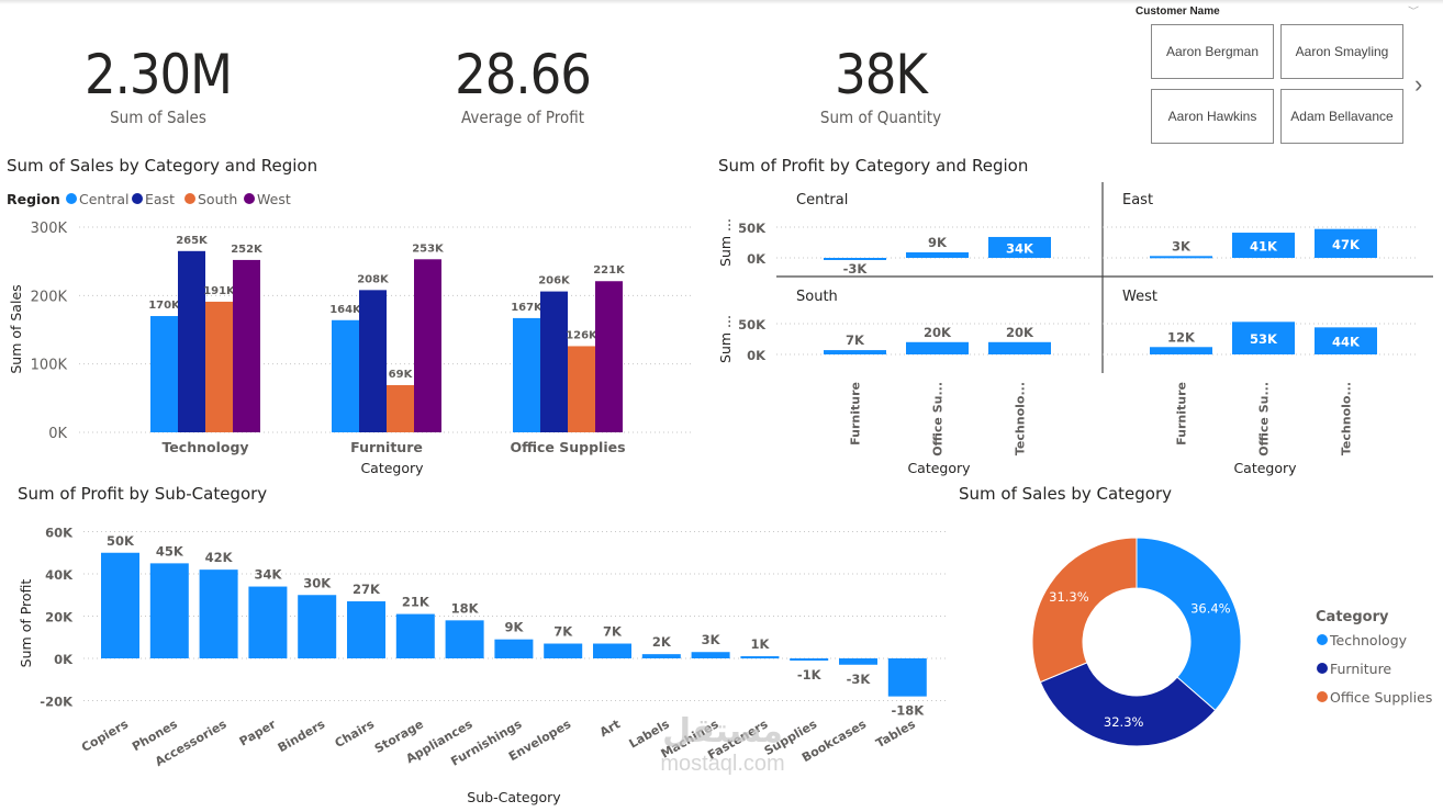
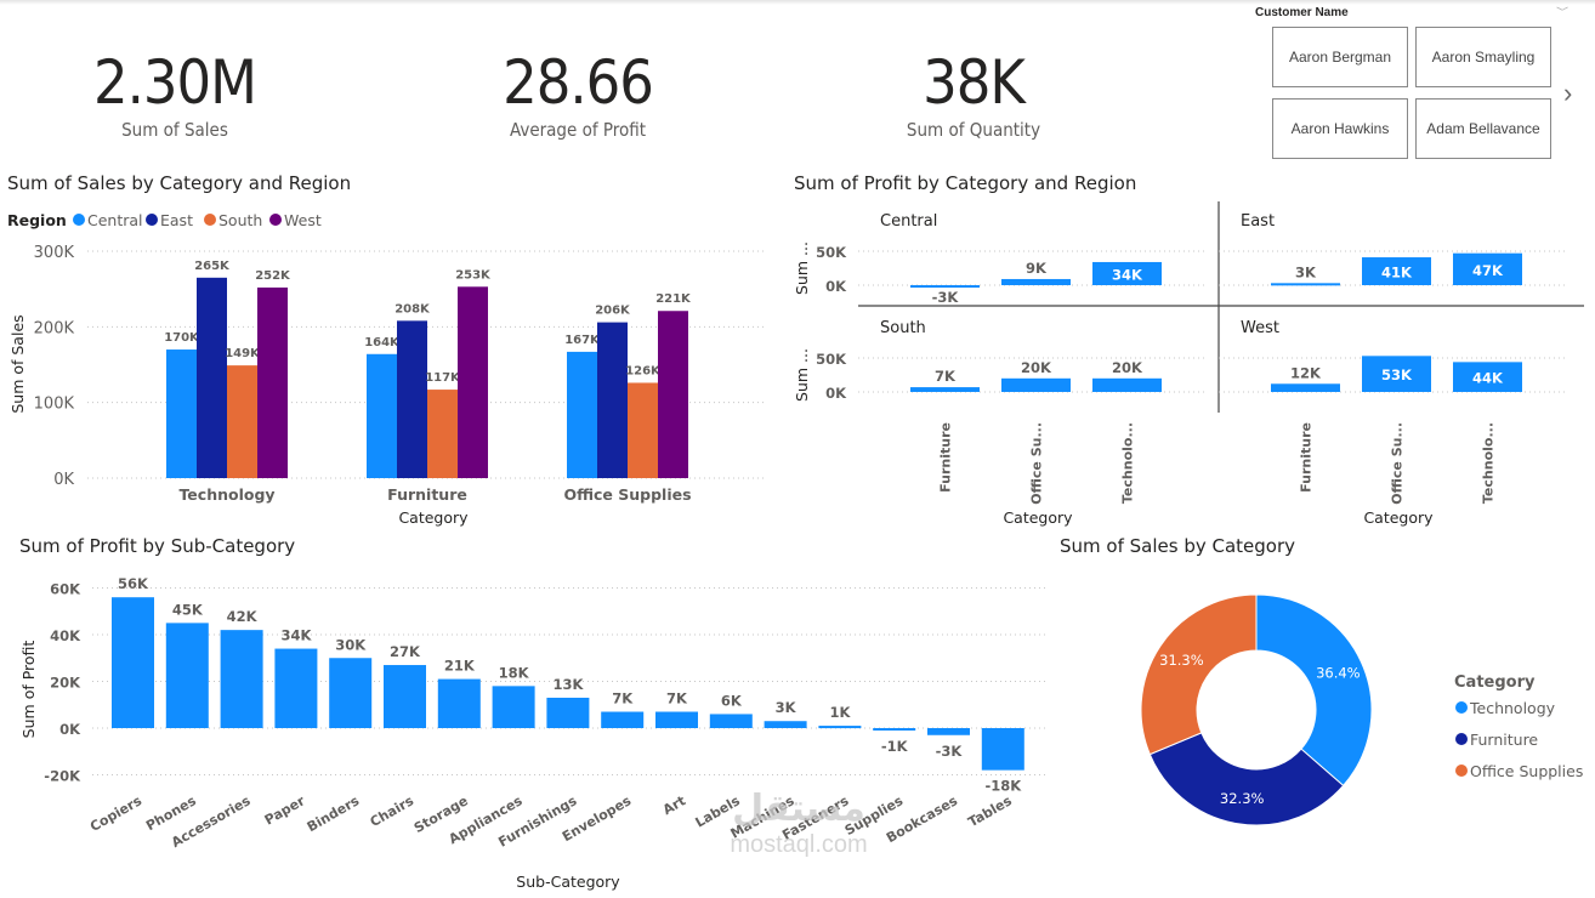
Sum of Sales by Category and Region/South/Technology: 191K -> 149K
Sum of Sales by Category and Region/South/Furniture: 69K -> 117K
Sum of Profit by Sub-Category/Copiers: 50K -> 56K
Sum of Profit by Sub-Category/Furnishings: 9K -> 13K
Sum of Profit by Sub-Category/Labels: 2K -> 6K
